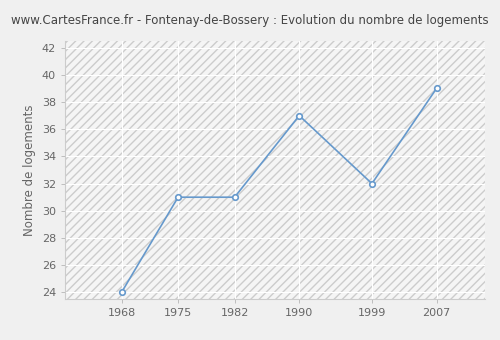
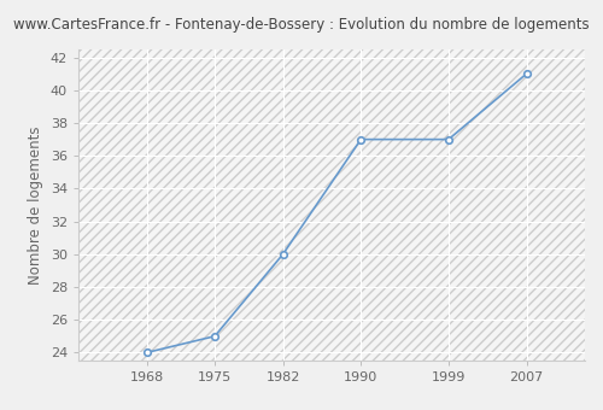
1975: 31 -> 25
1982: 31 -> 30
1999: 32 -> 37
2007: 39 -> 41
